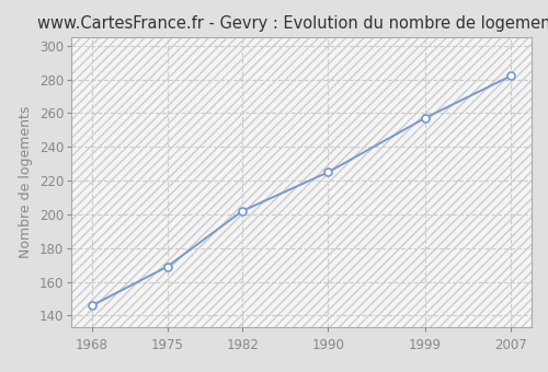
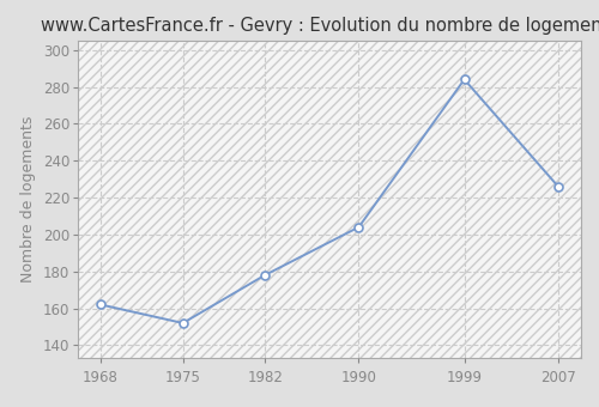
1968: 146 -> 162
1975: 169 -> 152
1982: 202 -> 178
1990: 225 -> 204
1999: 257 -> 284
2007: 282 -> 226
